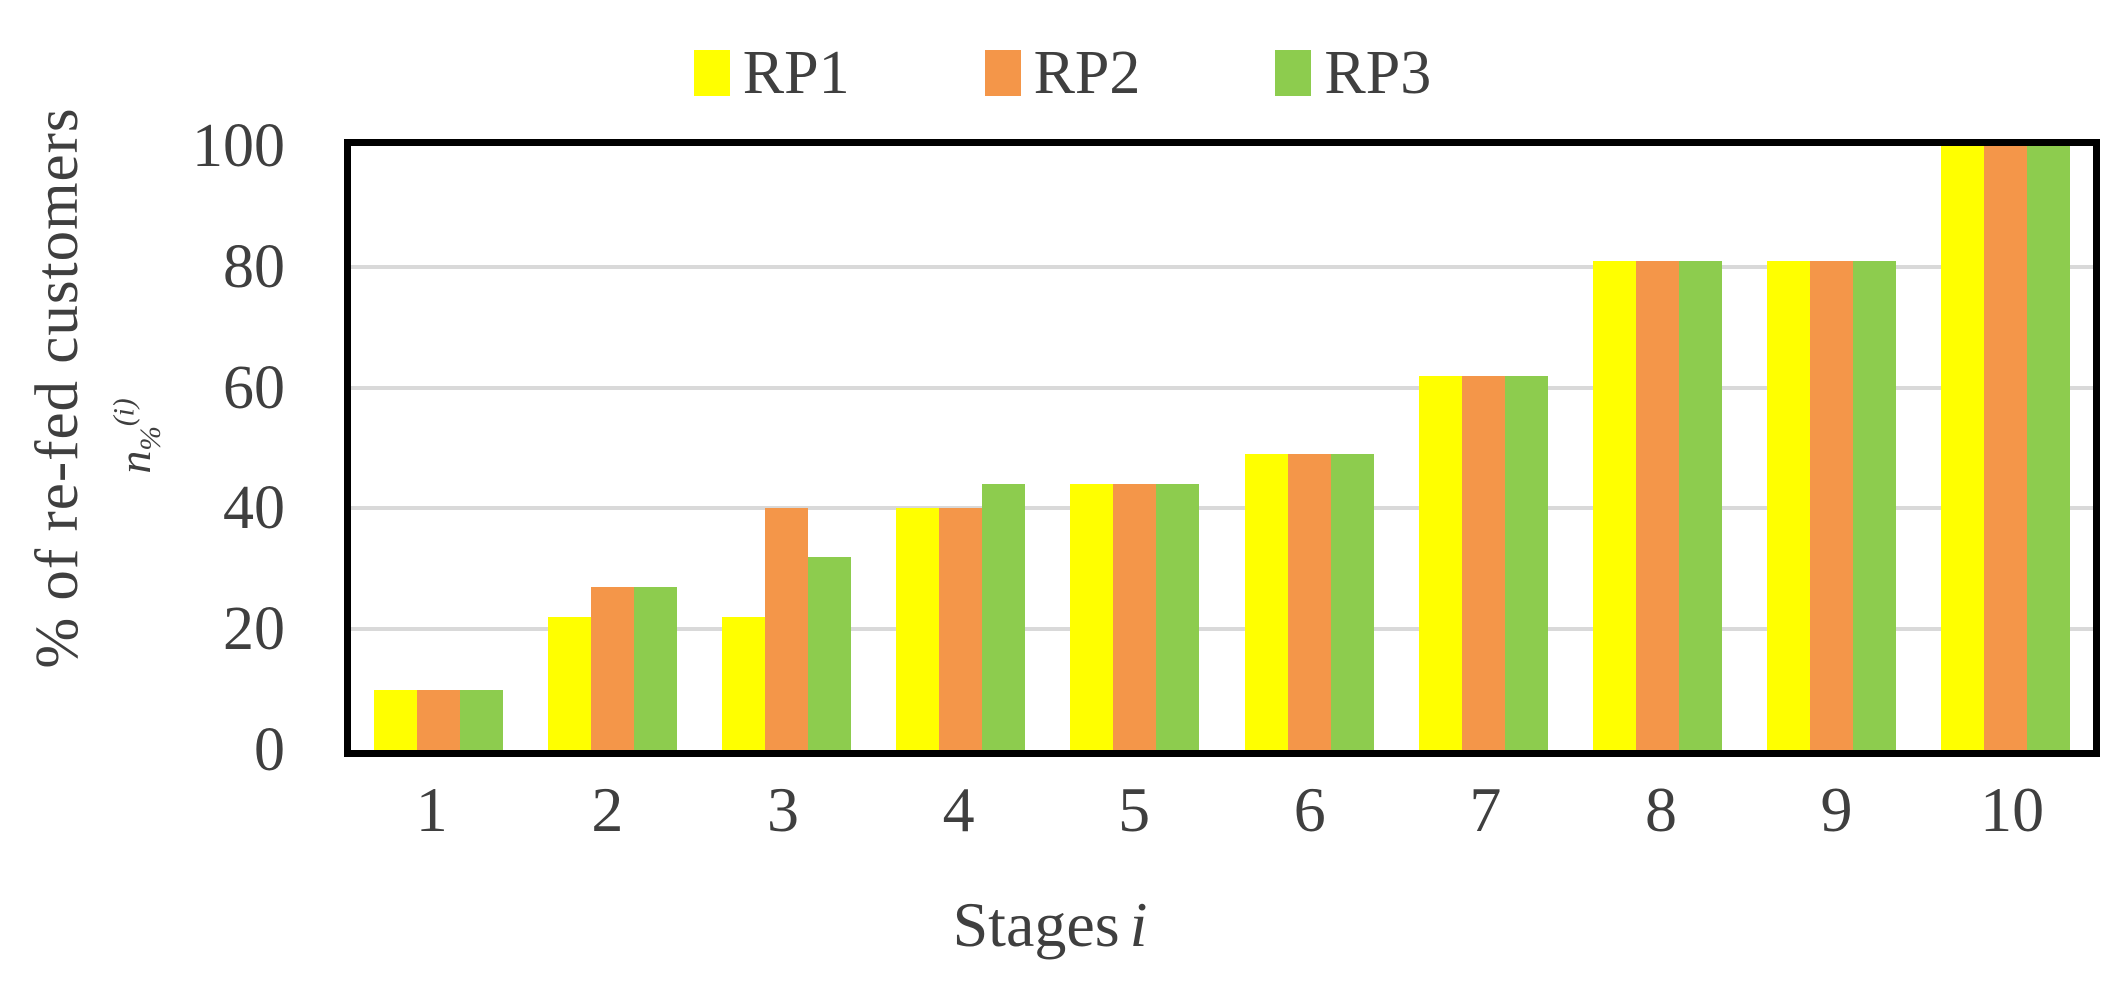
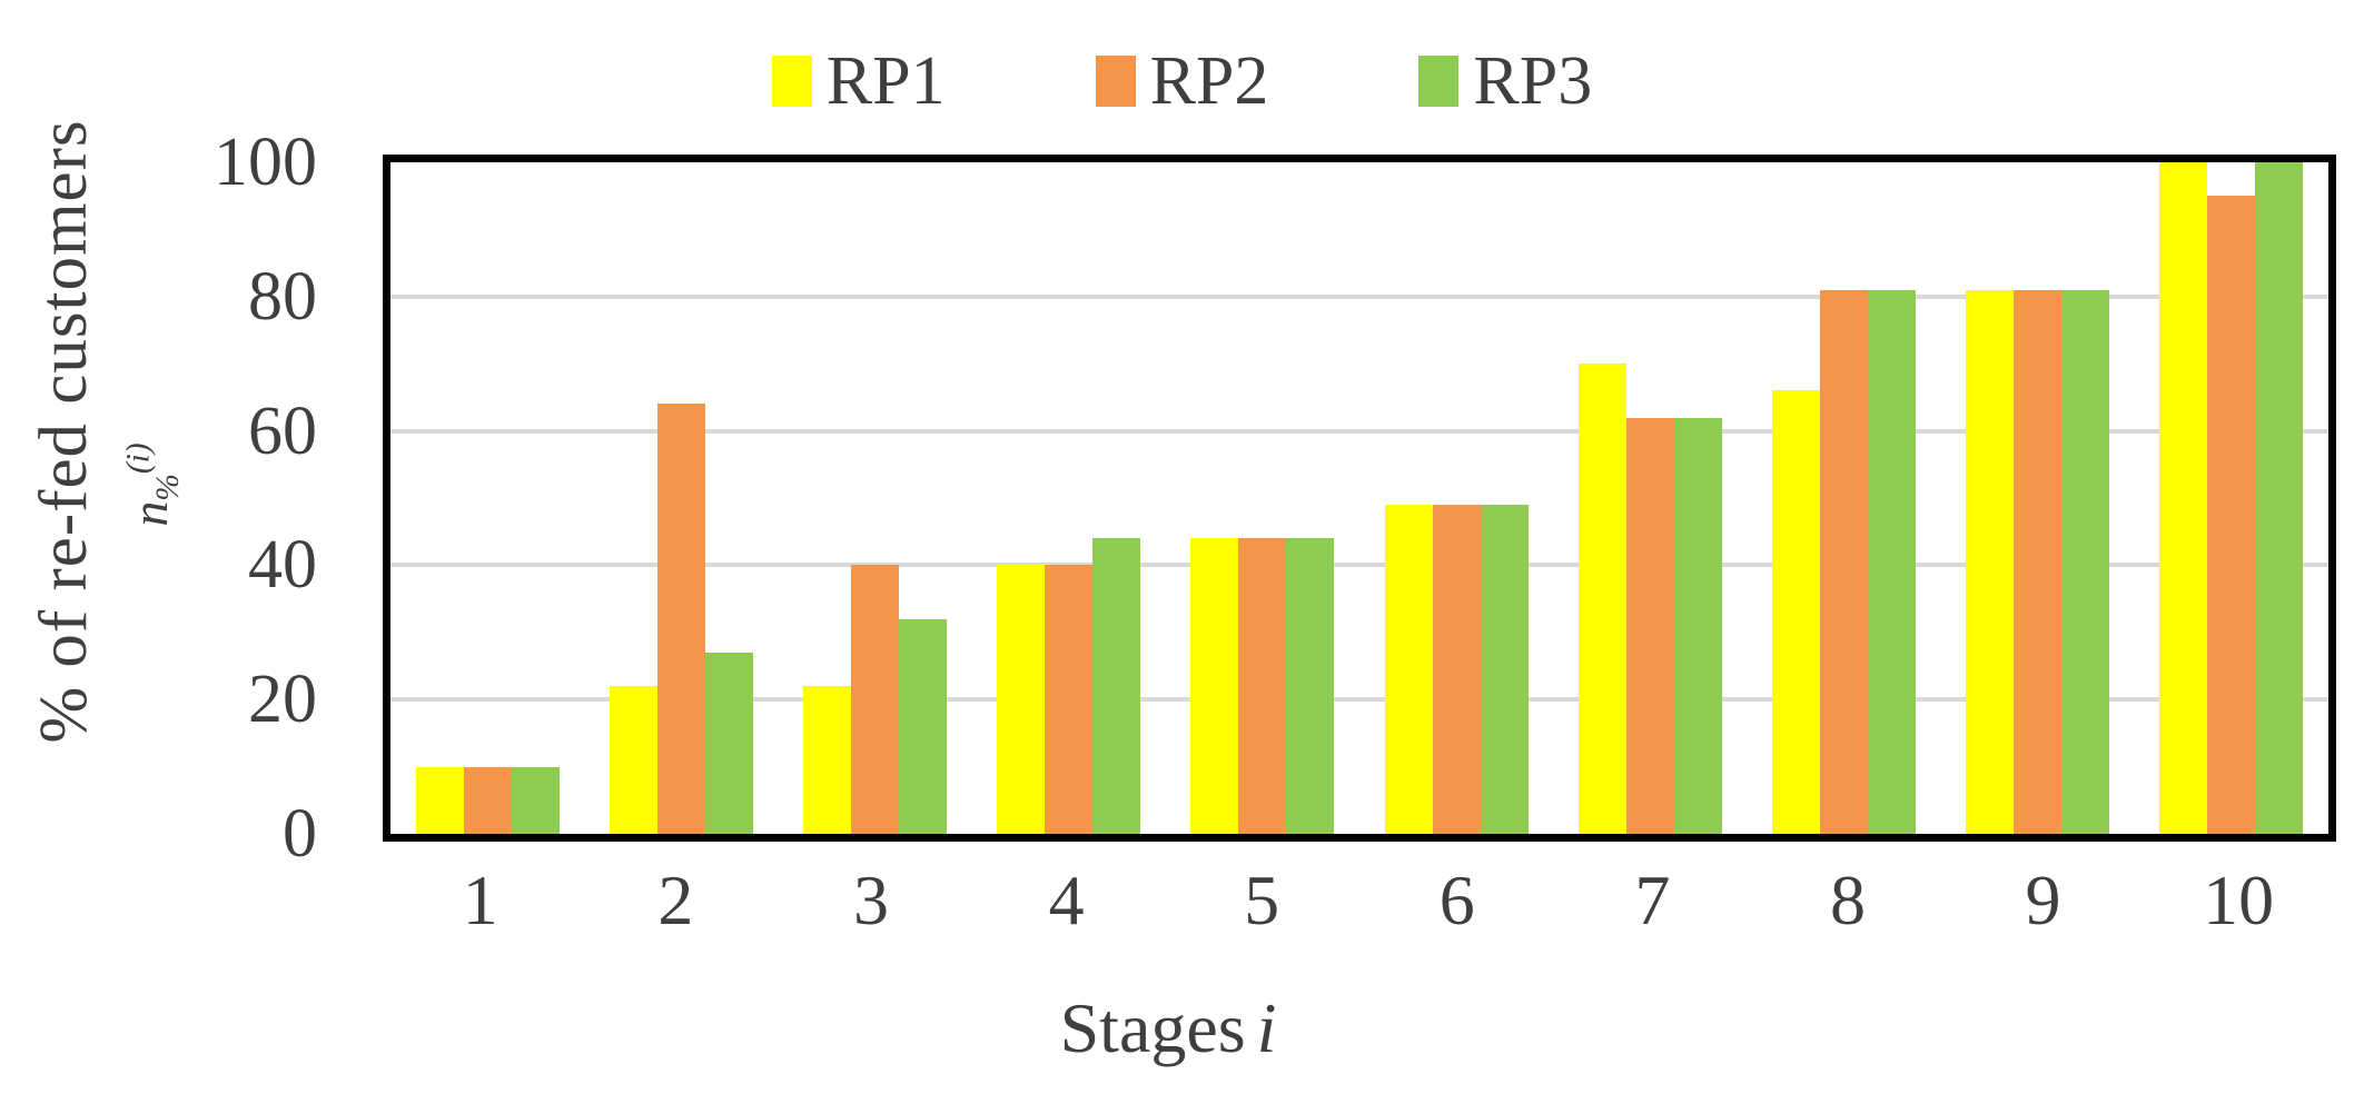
RP2/2: 27 -> 64
RP1/7: 62 -> 70
RP1/8: 81 -> 66
RP2/10: 100 -> 95
